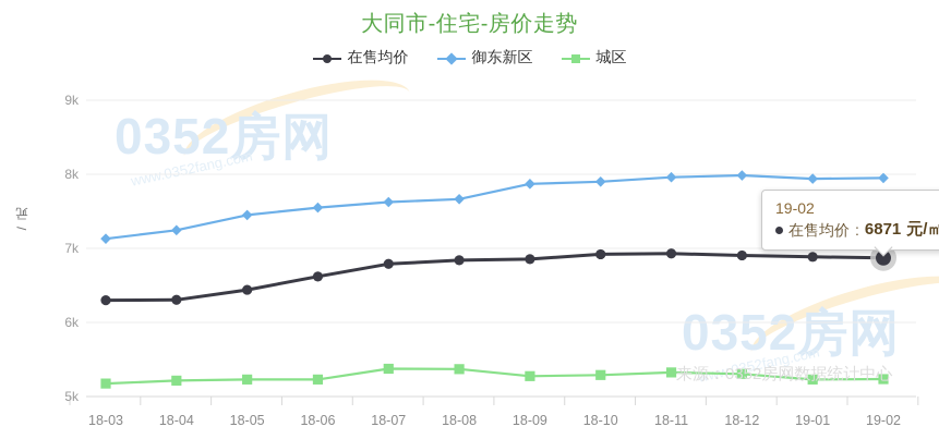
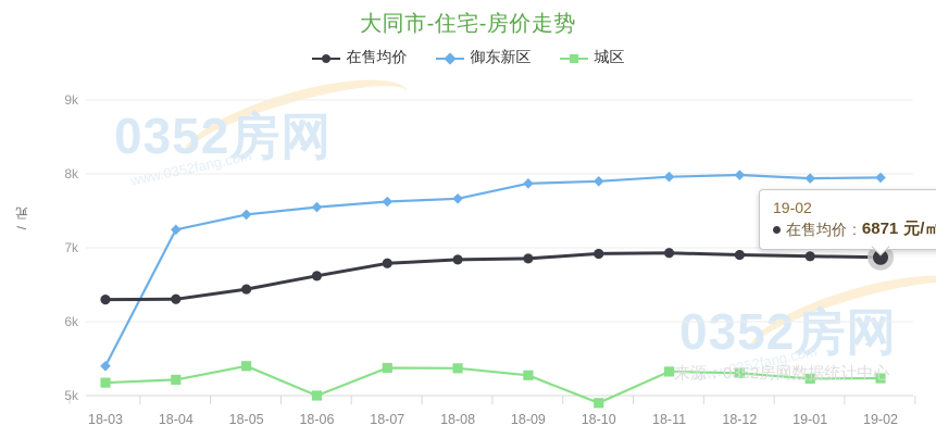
御东新区/18-03: 7.1k -> 5.4k
城区/18-05: 5.2k -> 5.4k
城区/18-06: 5.2k -> 5.0k
城区/18-10: 5.3k -> 4.9k
